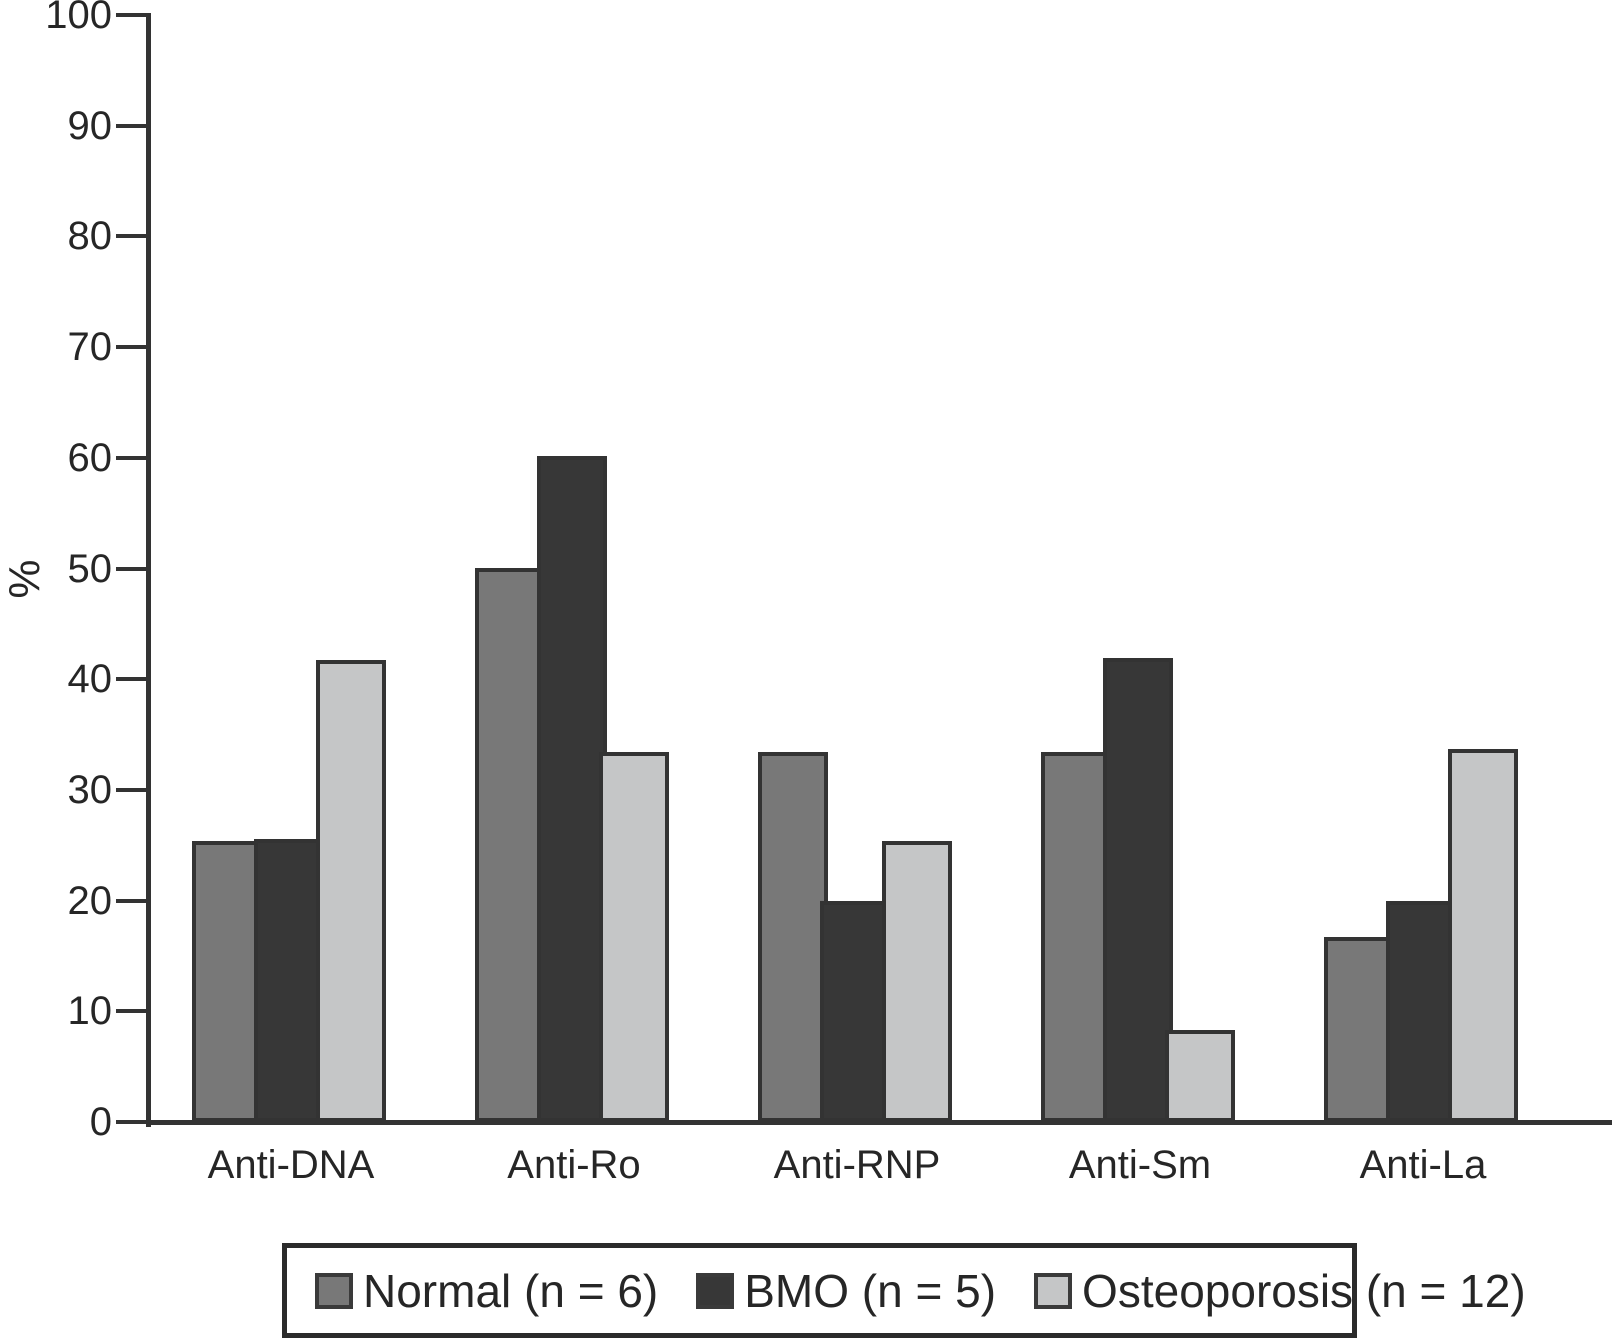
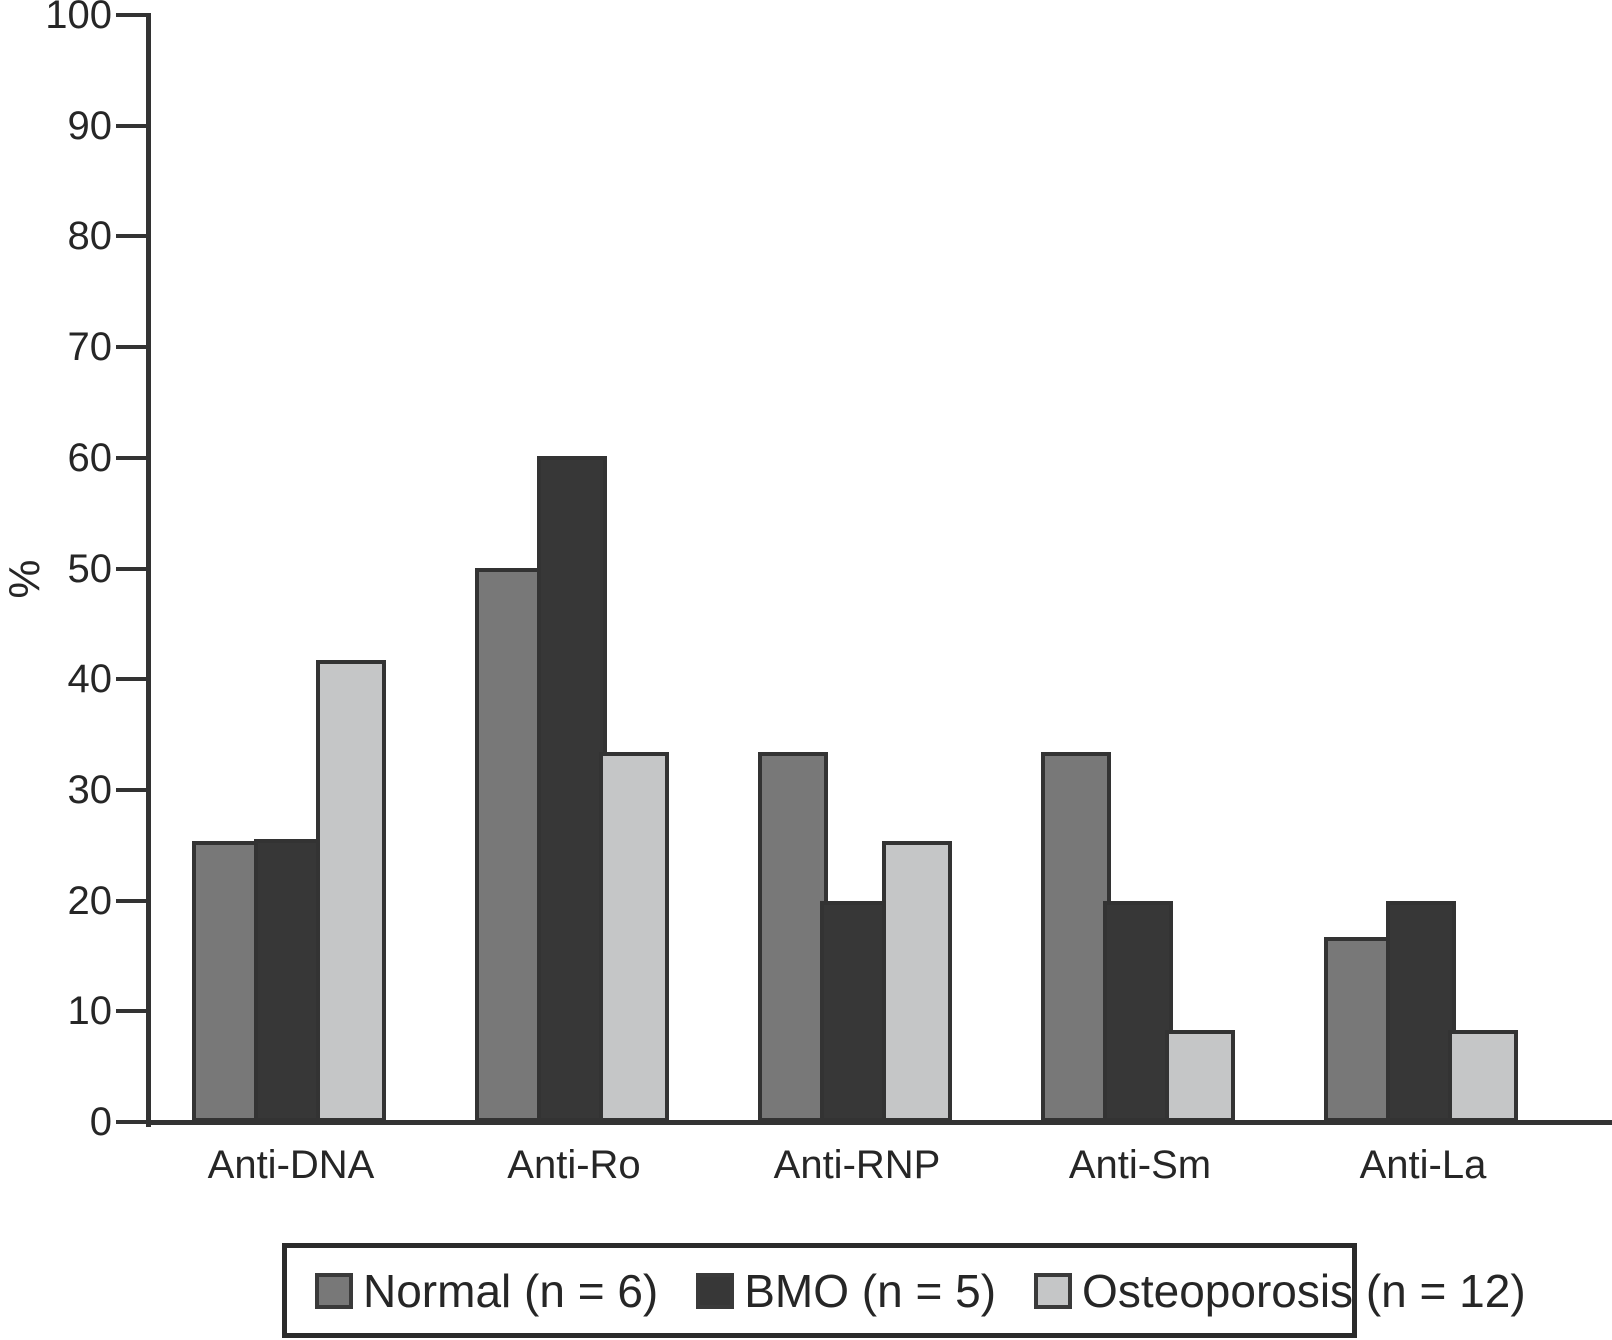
BMO (n = 5)/Anti-Sm: 41.9 -> 20.0
Osteoporosis (n = 12)/Anti-La: 33.7 -> 8.3
